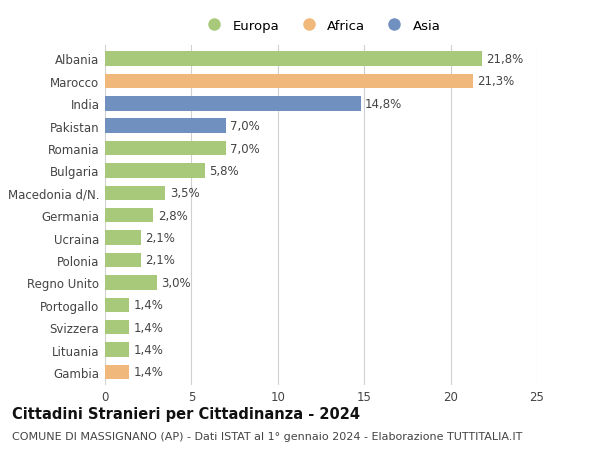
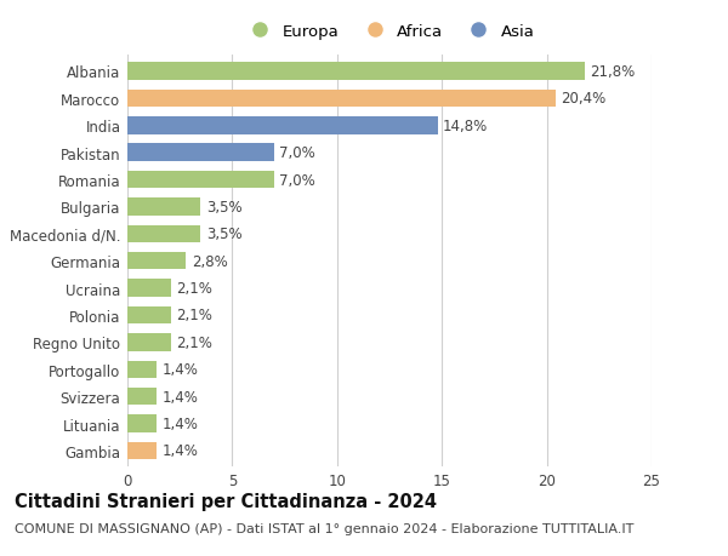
Marocco: 21,3% -> 20,4%
Bulgaria: 5,8% -> 3,5%
Regno Unito: 3,0% -> 2,1%
